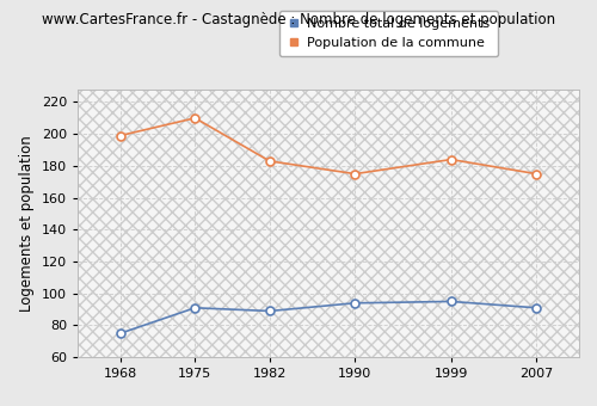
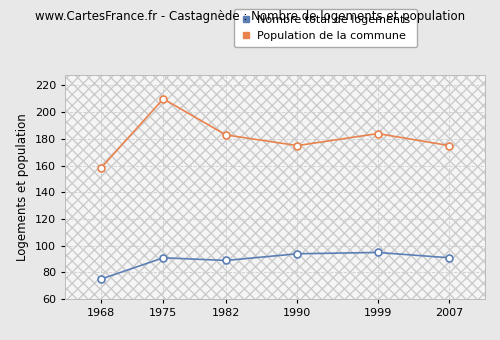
Population de la commune/1968: 199 -> 158
